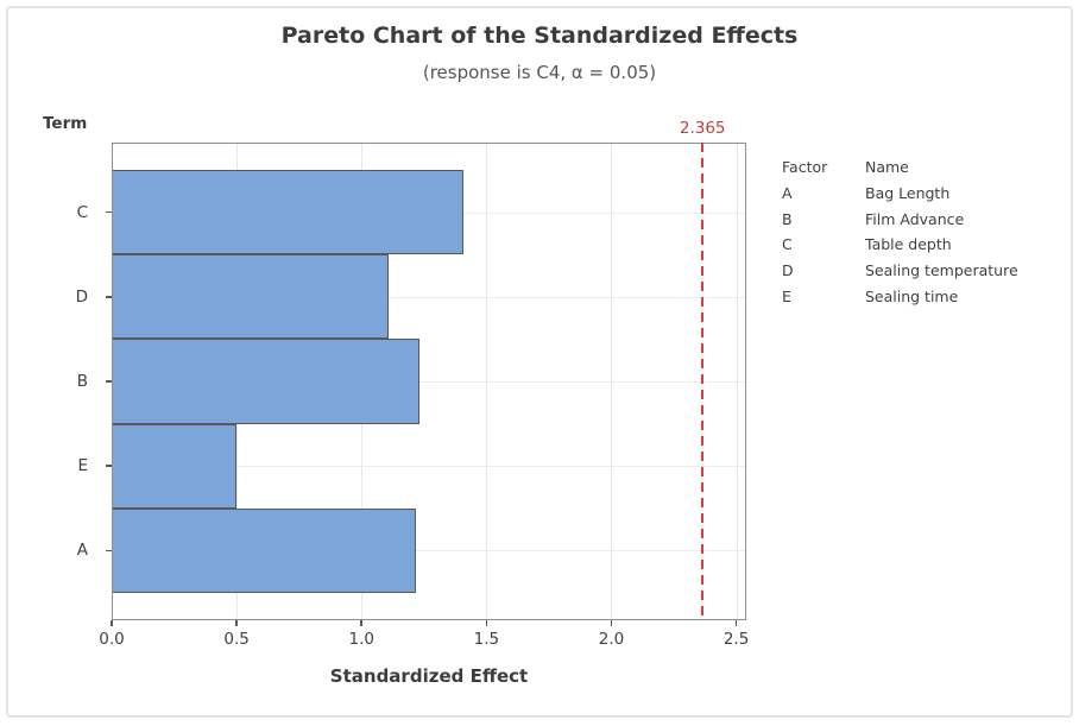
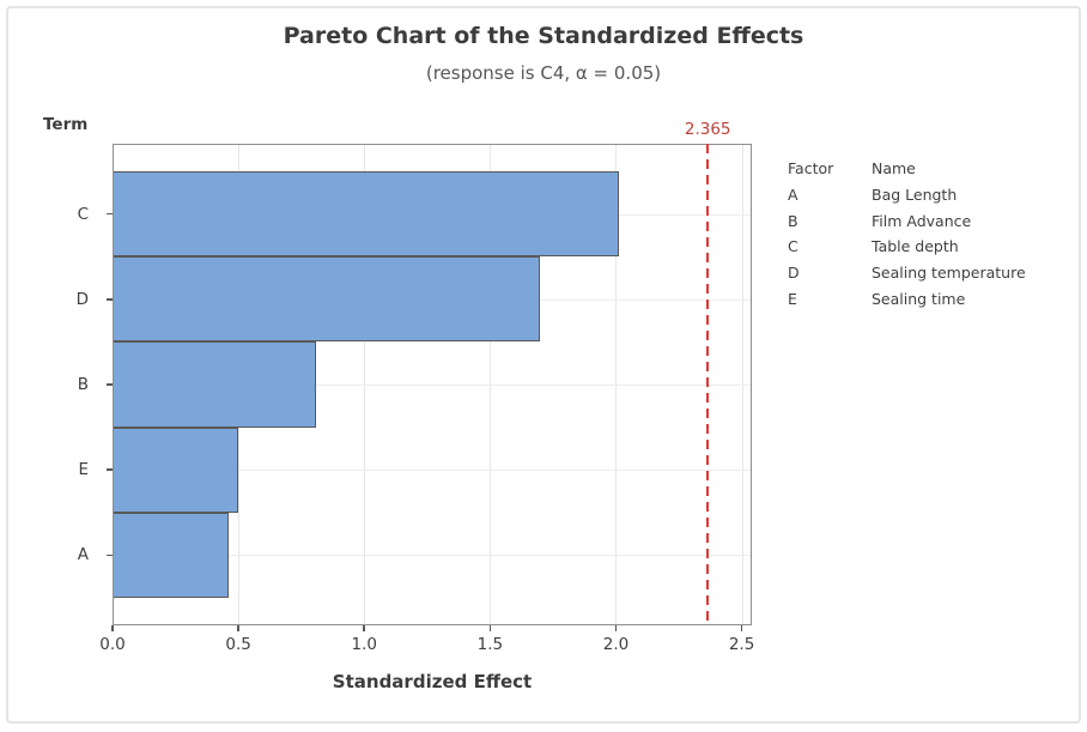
C: 1.41 -> 2.01
D: 1.11 -> 1.70
B: 1.23 -> 0.81
A: 1.22 -> 0.46
